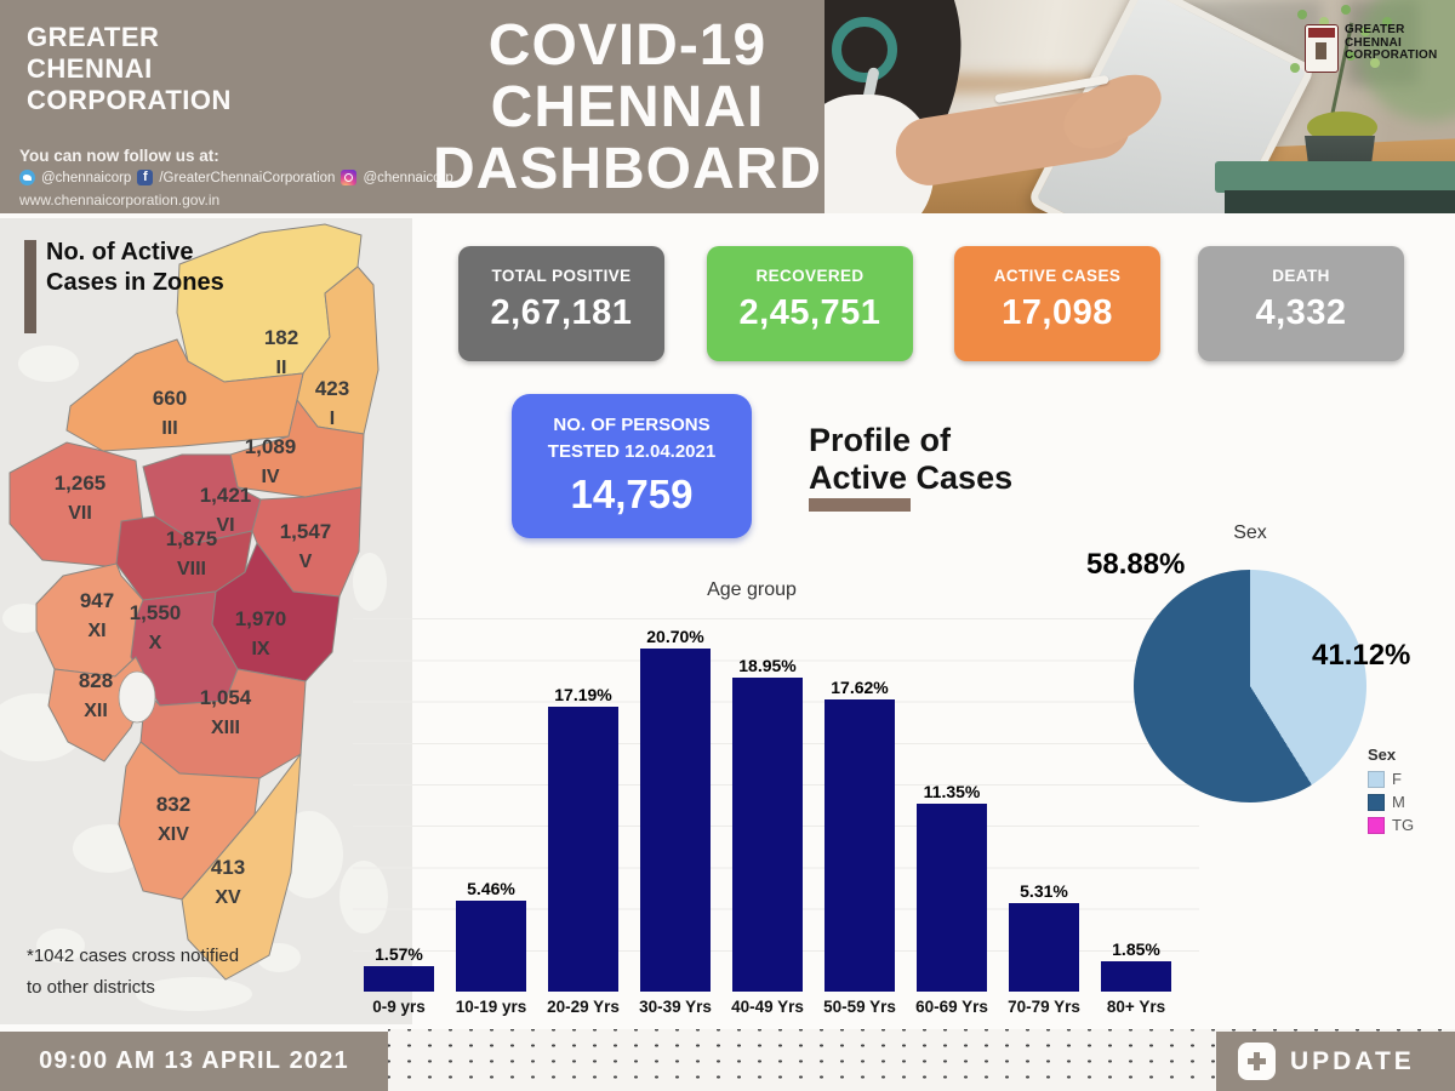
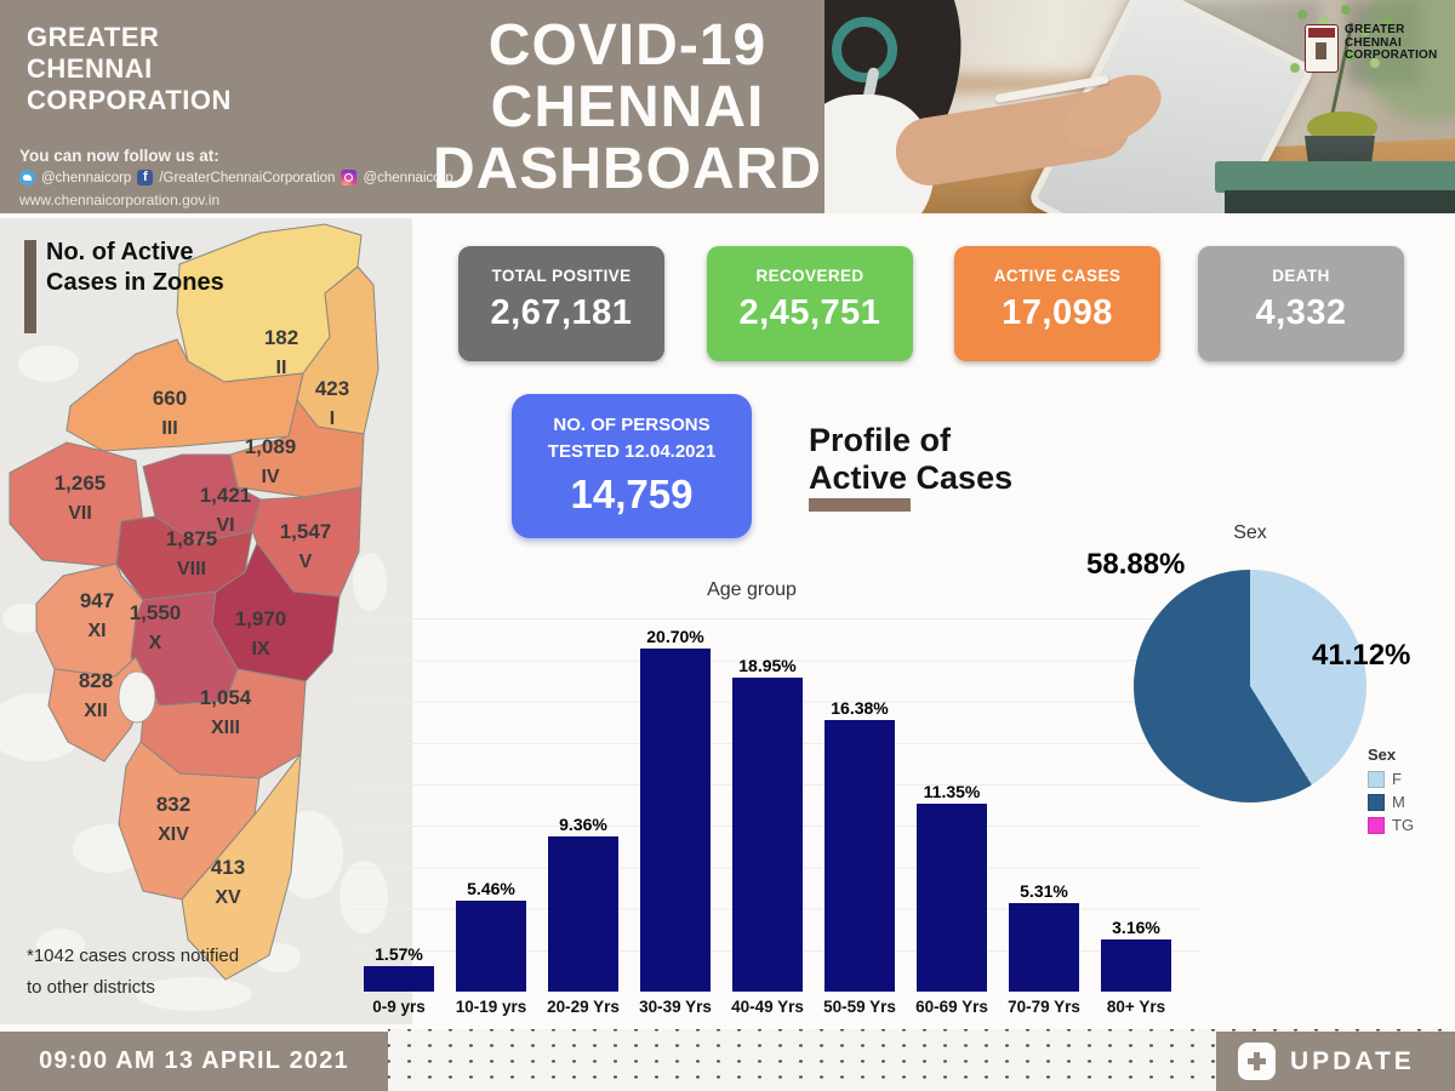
Age group/20-29 Yrs: 17.19% -> 9.36%
Age group/50-59 Yrs: 17.62% -> 16.38%
Age group/80+ Yrs: 1.85% -> 3.16%
